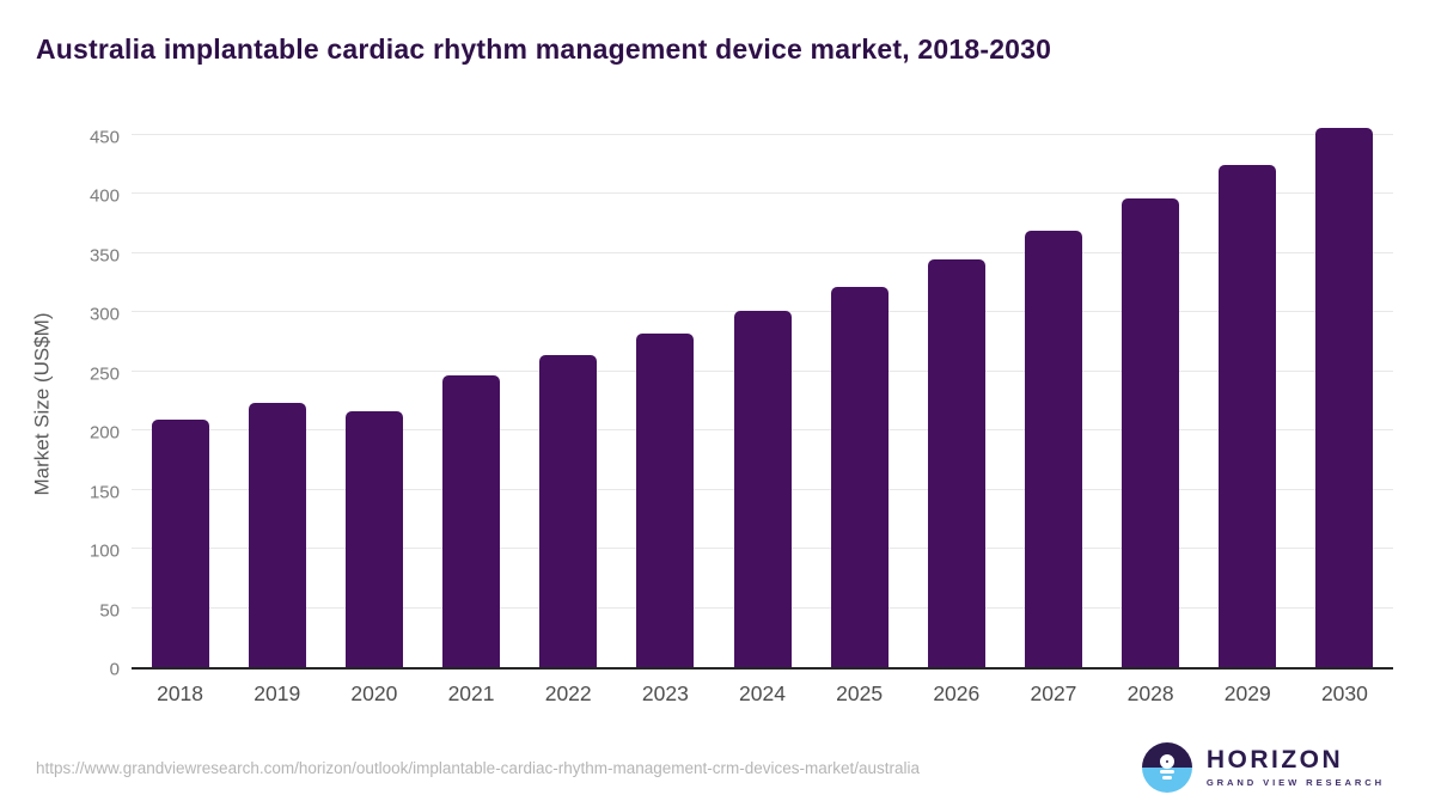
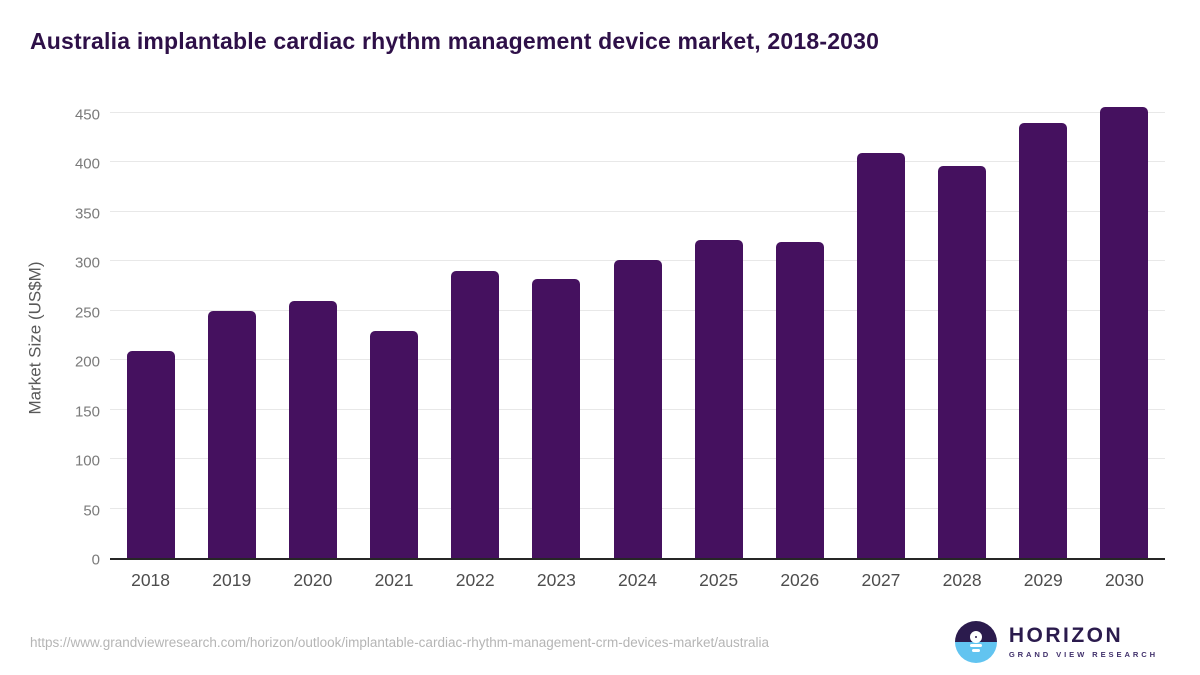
2019: 220 -> 250
2020: 220 -> 260
2021: 250 -> 230
2022: 260 -> 290
2026: 340 -> 320
2027: 370 -> 410
2029: 420 -> 440
